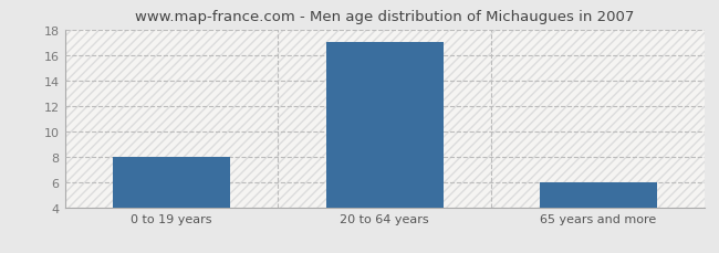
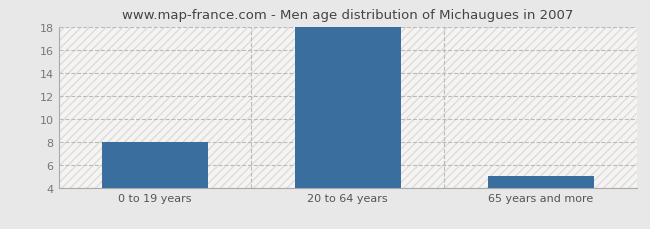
20 to 64 years: 17 -> 18
65 years and more: 6 -> 5
